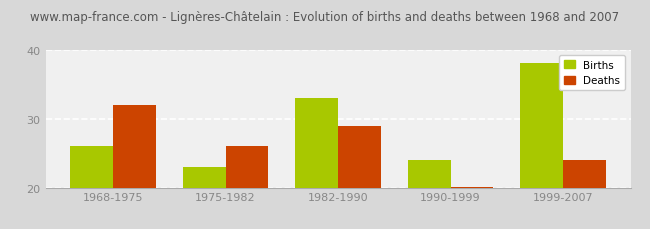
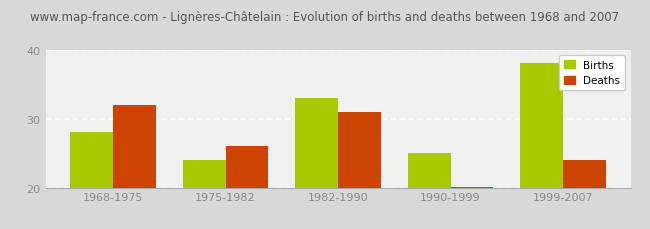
Births/1968-1975: 26 -> 28
Births/1975-1982: 23 -> 24
Deaths/1982-1990: 29.0 -> 31.0
Births/1990-1999: 24 -> 25
